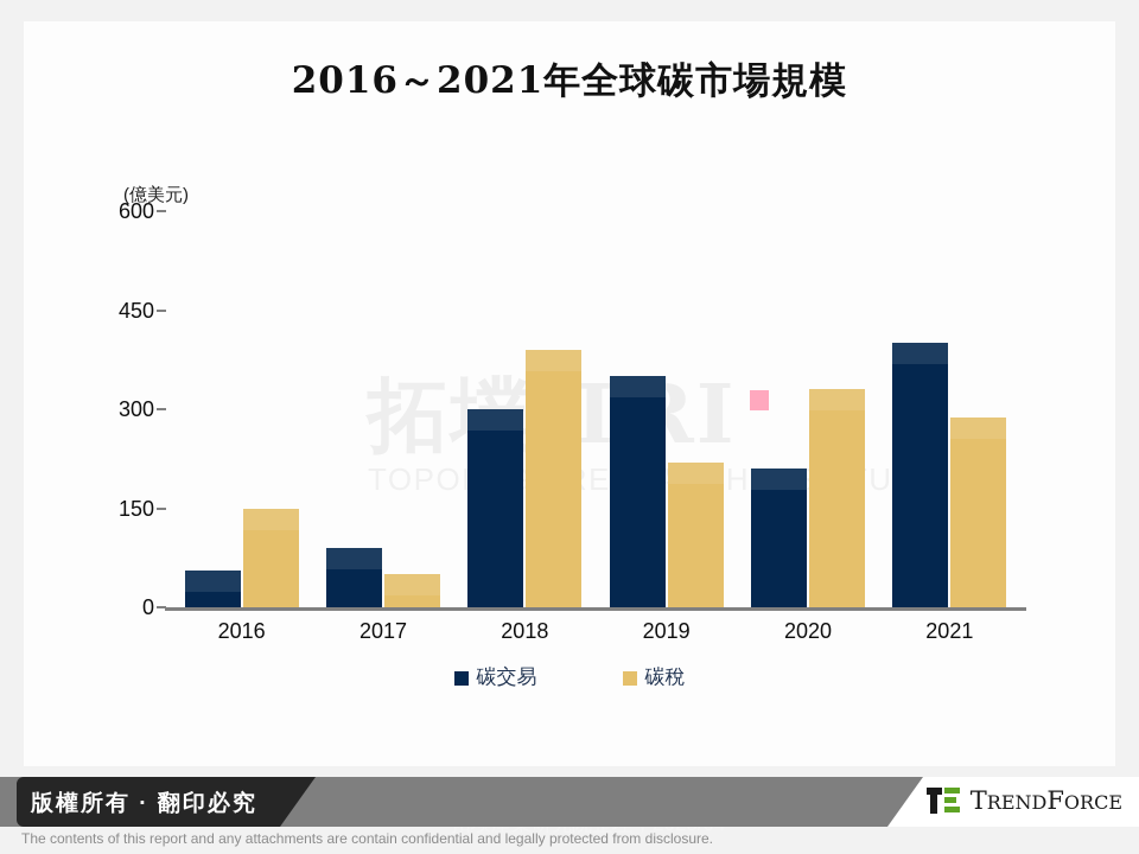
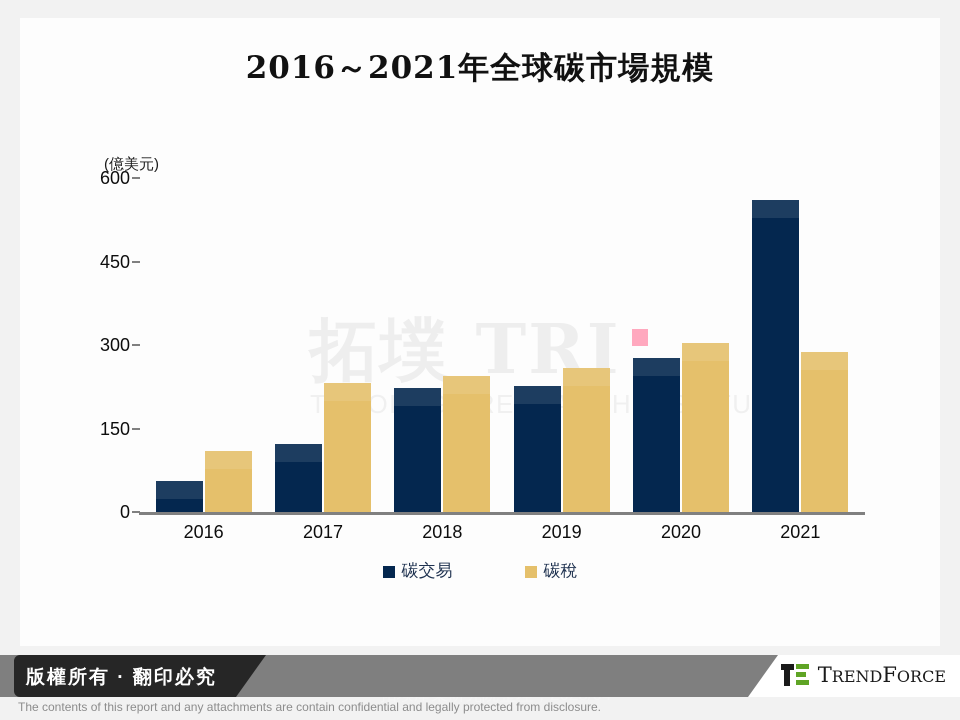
碳稅/2016: 150 -> 110
碳交易/2017: 90 -> 120
碳稅/2017: 50 -> 230
碳交易/2018: 300 -> 220
碳稅/2018: 390 -> 240
碳交易/2019: 350 -> 230
碳稅/2019: 220 -> 260
碳交易/2020: 210 -> 280
碳稅/2020: 330 -> 300
碳交易/2021: 400 -> 560
